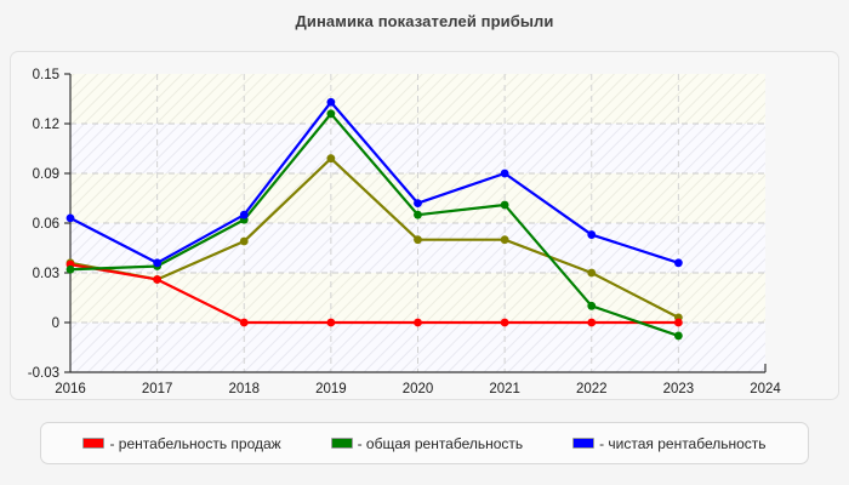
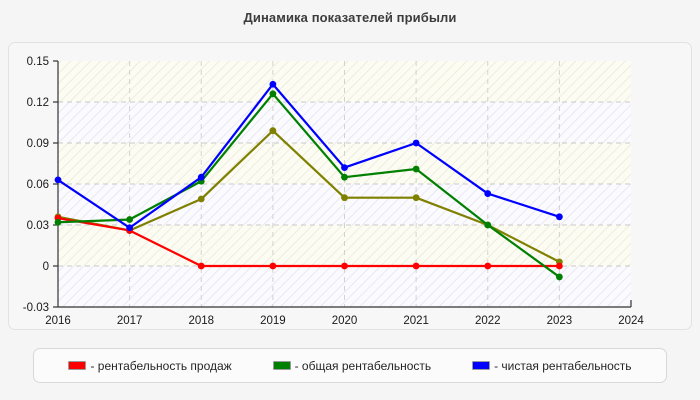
- чистая рентабельность/2017: 0.036 -> 0.028
- общая рентабельность/2022: 0.010 -> 0.030
